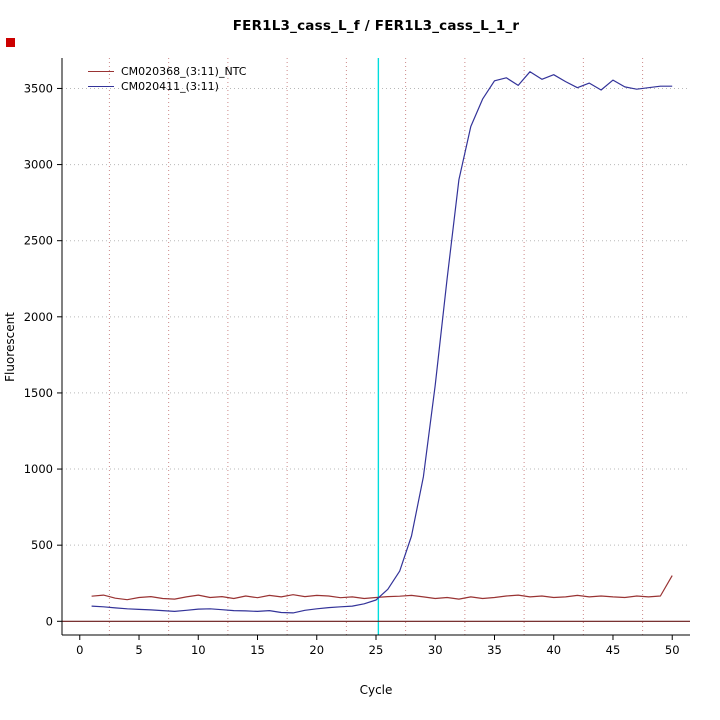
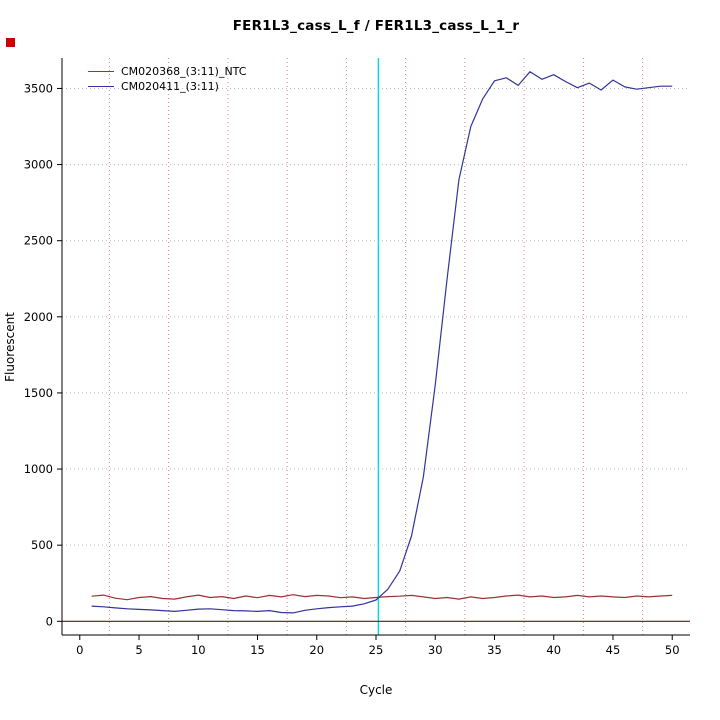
CM020368_(3:11)_NTC/50: 300 -> 170
